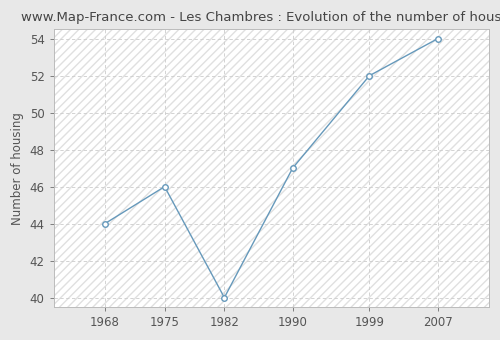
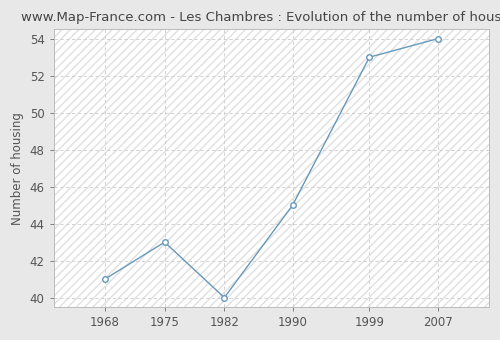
1968: 44 -> 41
1975: 46 -> 43
1990: 47 -> 45
1999: 52 -> 53
